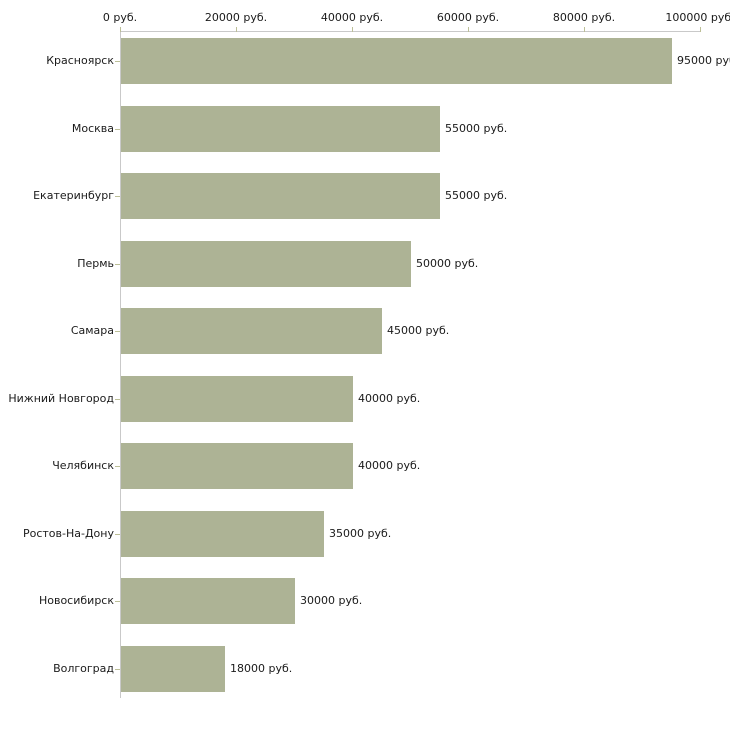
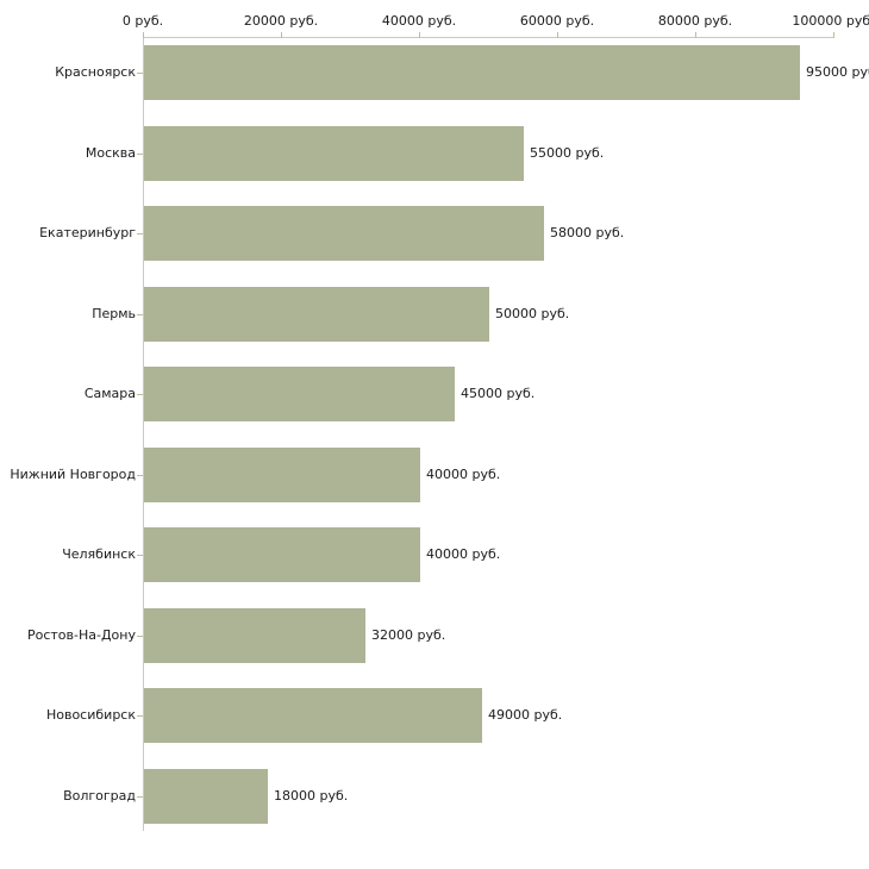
Екатеринбург: 55000 -> 58000
Ростов-На-Дону: 35000 -> 32000
Новосибирск: 30000 -> 49000
